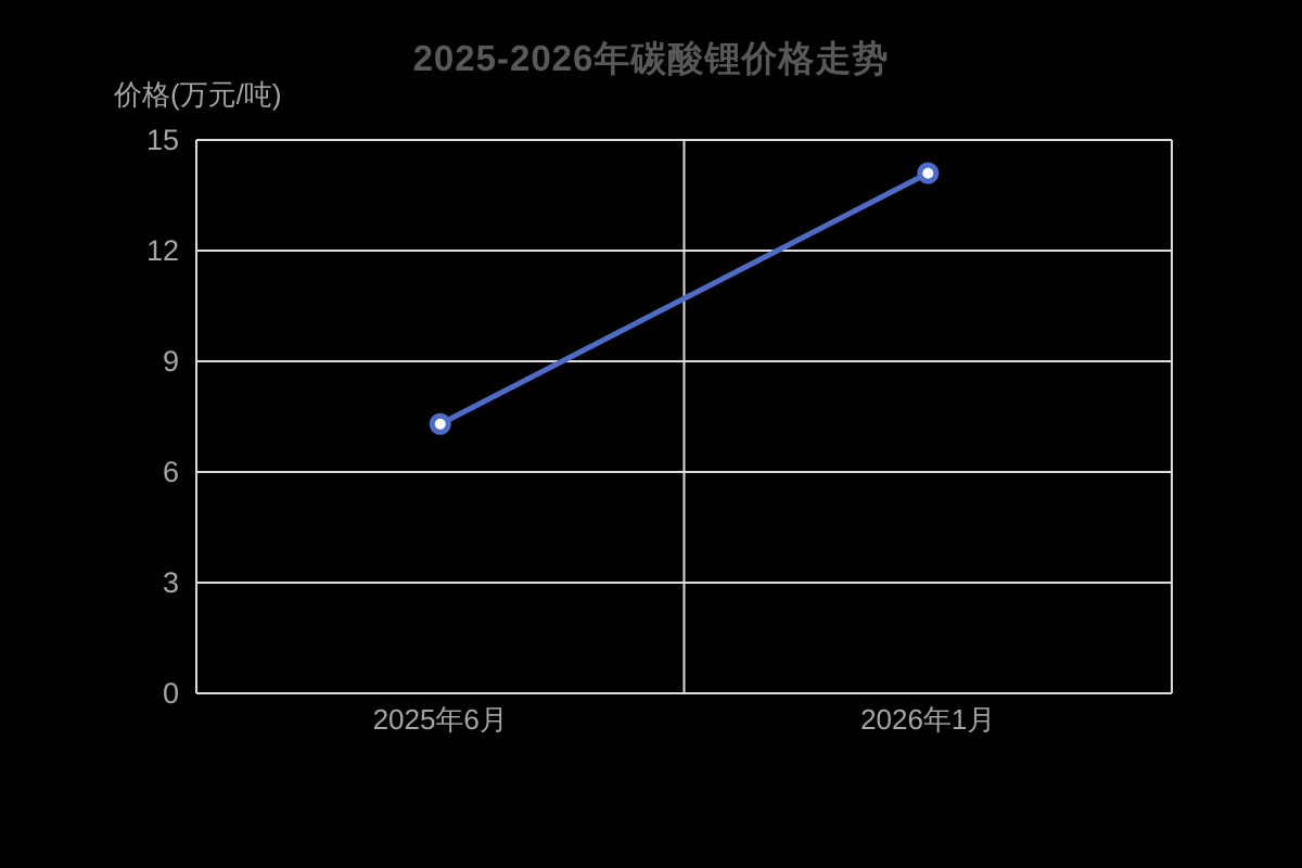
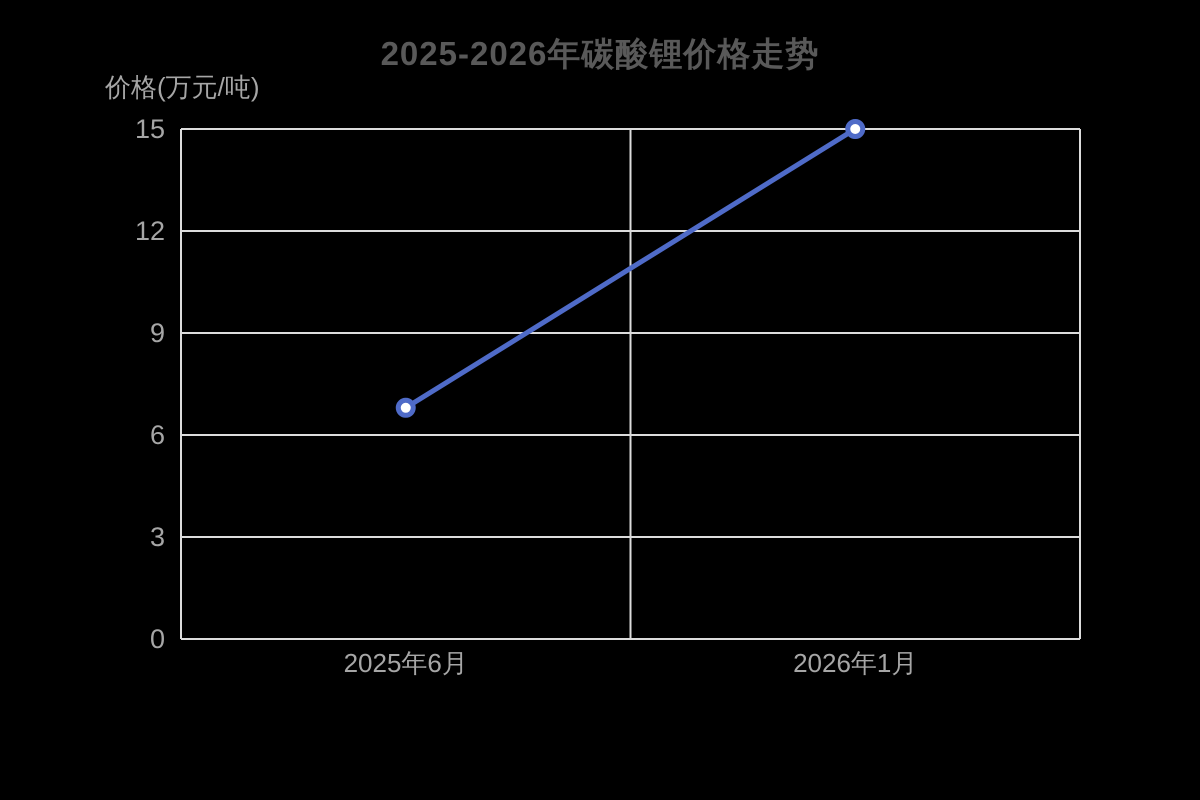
2025年6月: 7.3 -> 6.8
2026年1月: 14.1 -> 15.0
